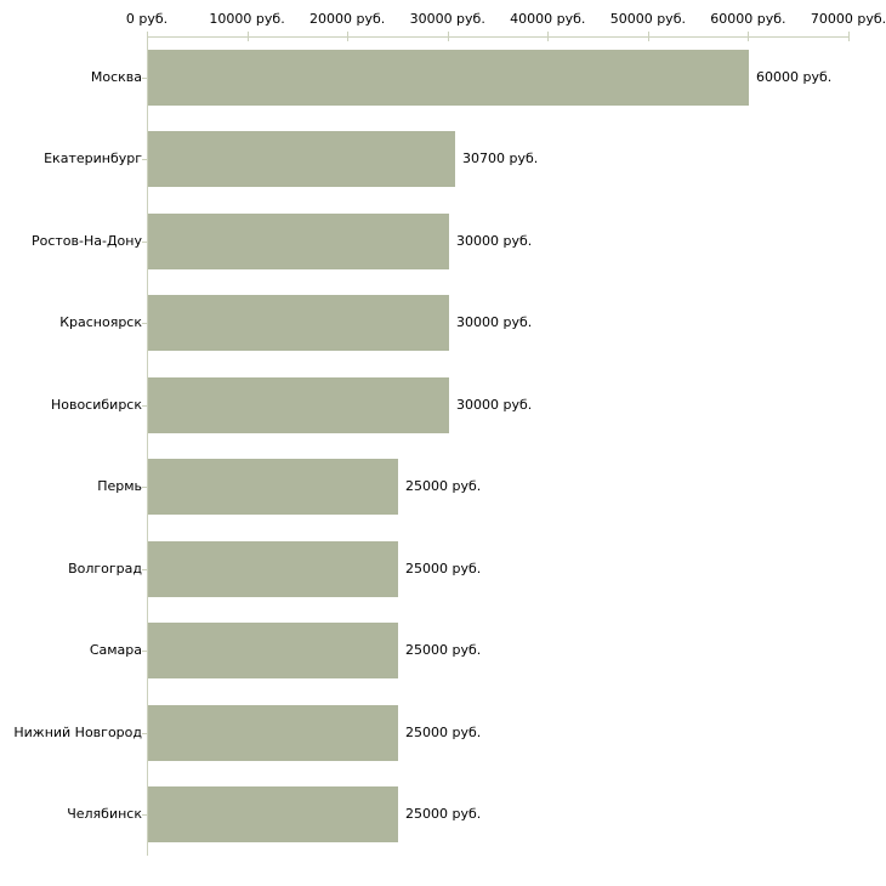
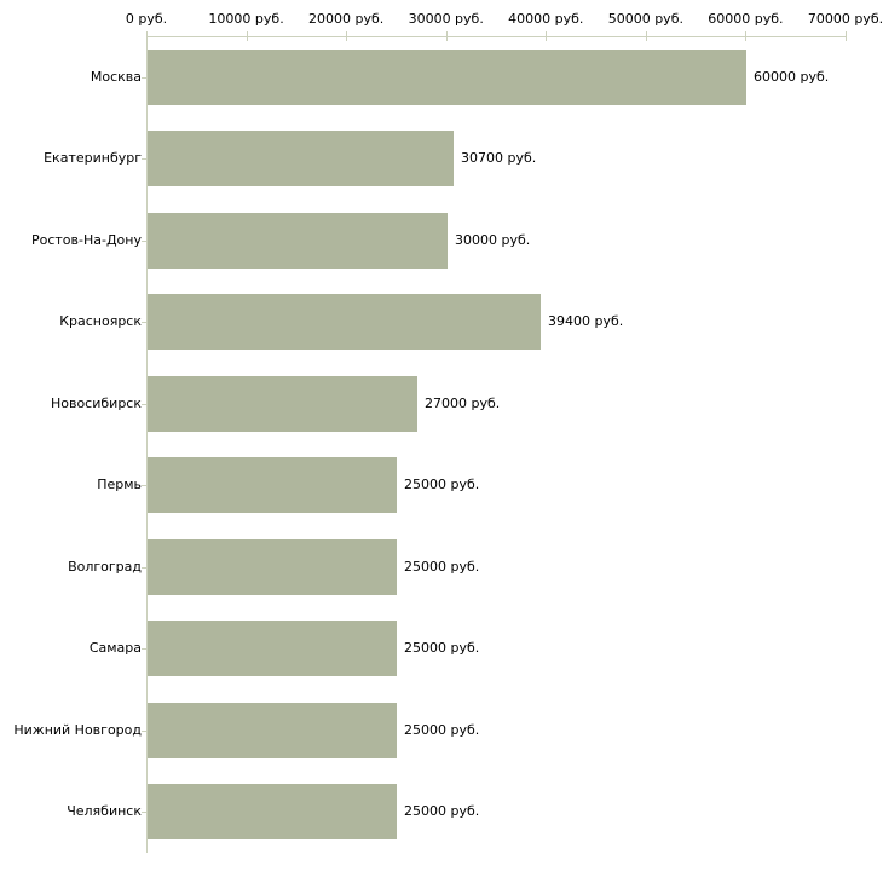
Красноярск: 30000 -> 39400
Новосибирск: 30000 -> 27000
